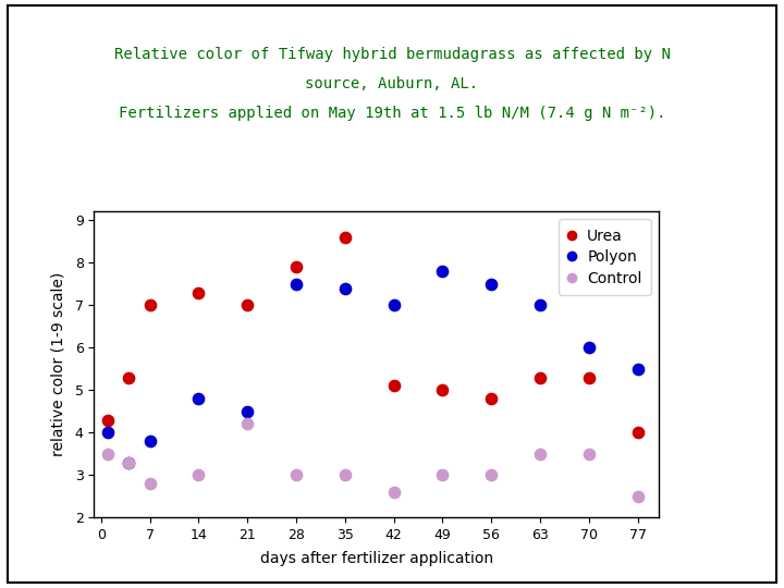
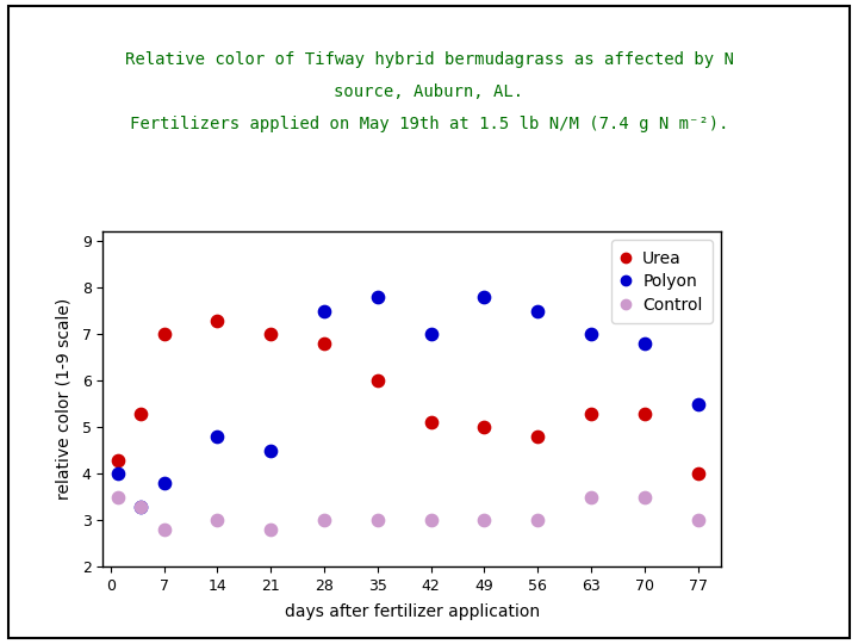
Control/21: 4.2 -> 2.8
Urea/28: 7.9 -> 6.8
Urea/35: 8.6 -> 6.0
Polyon/35: 7.4 -> 7.8
Control/42: 2.6 -> 3.0
Polyon/70: 6.0 -> 6.8
Control/77: 2.5 -> 3.0
